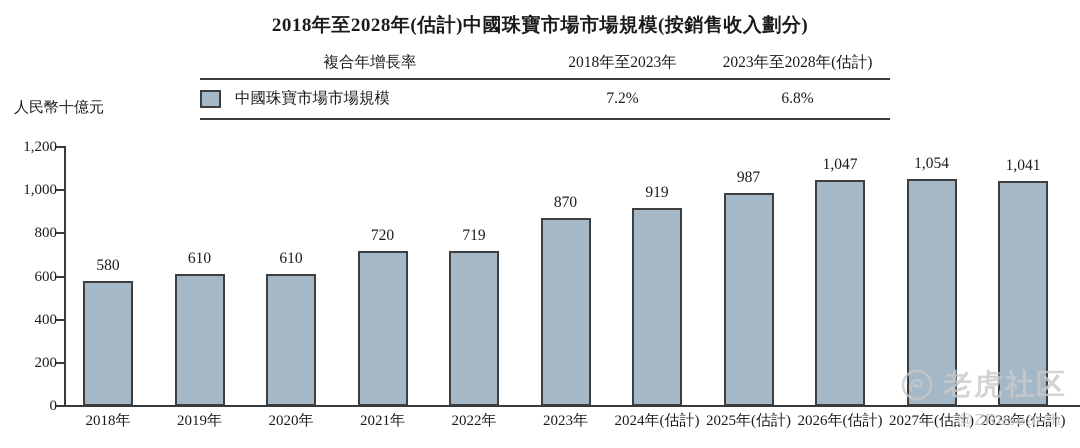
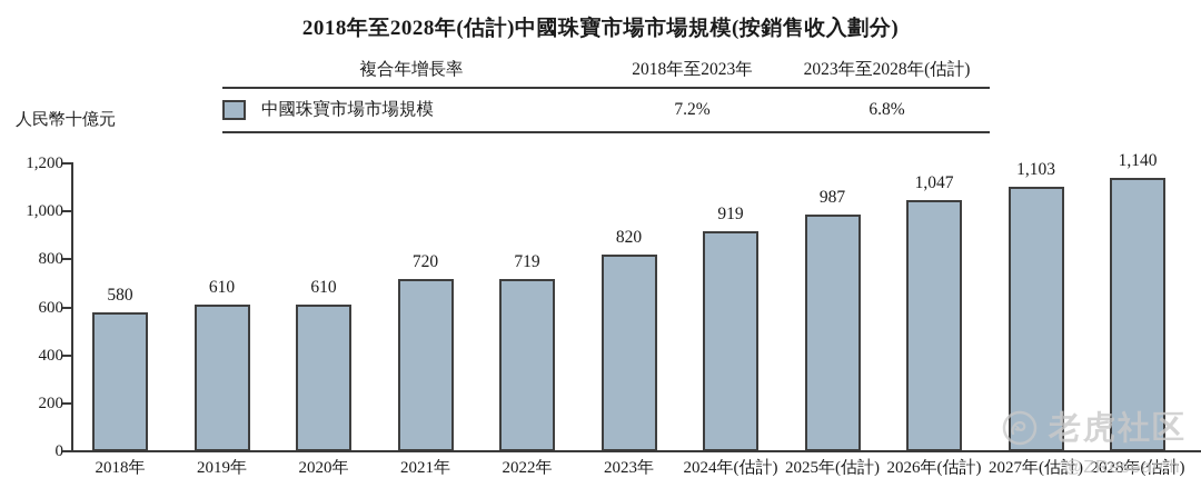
2023年: 870 -> 820
2027年(估計): 1,054 -> 1,103
2028年(估計): 1,041 -> 1,140
